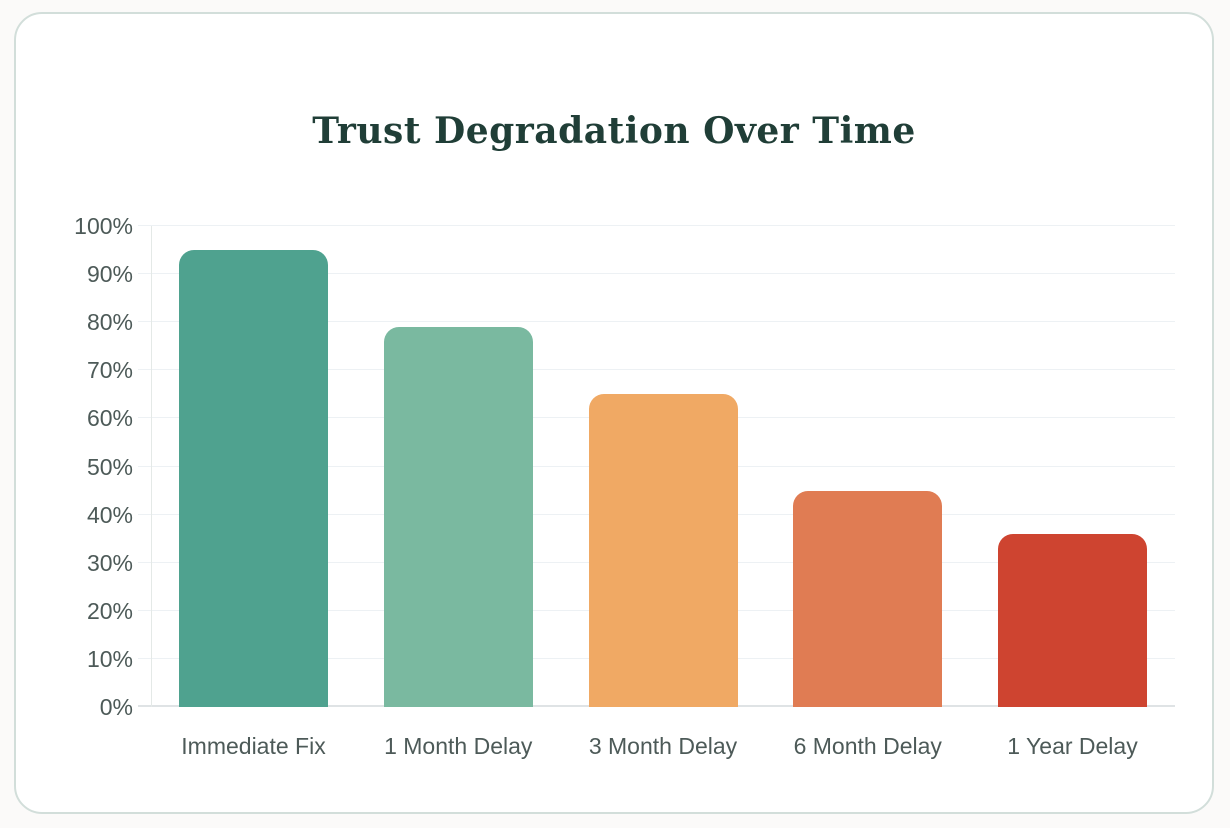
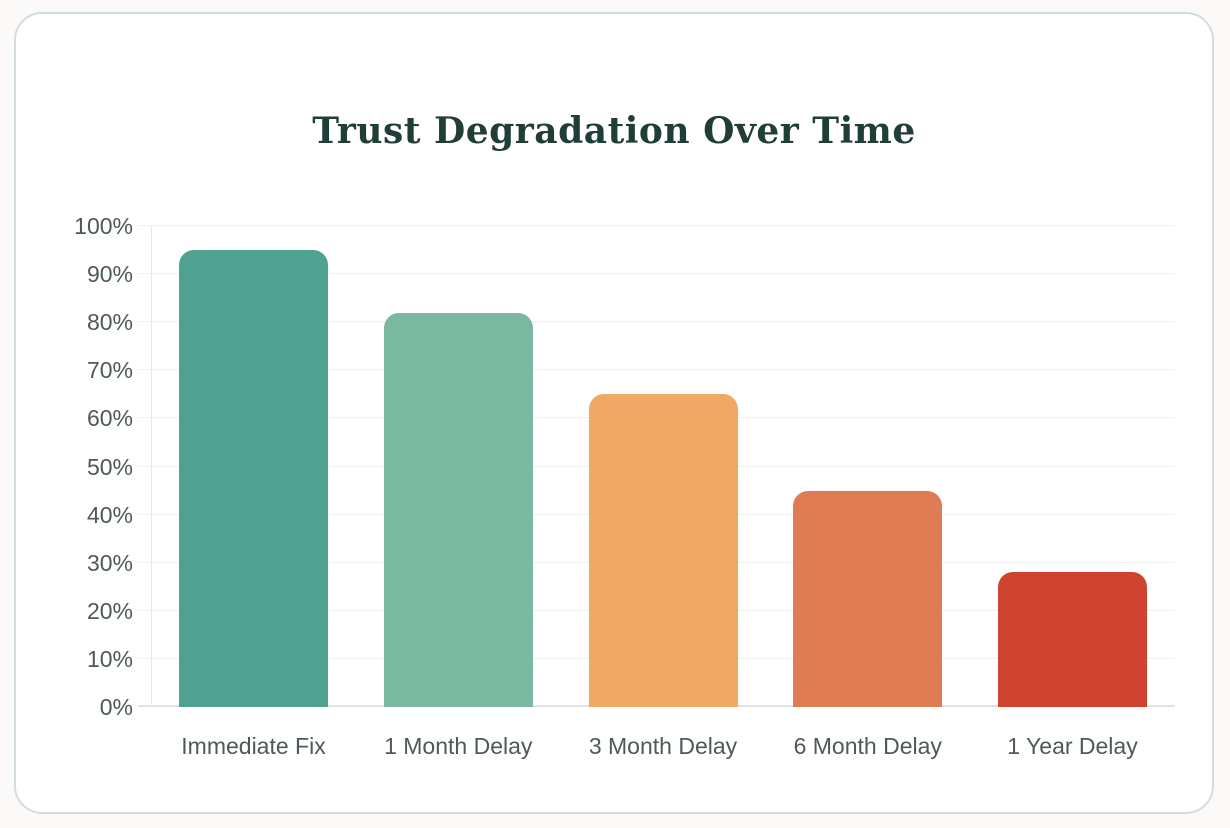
1 Month Delay: 79% -> 82%
1 Year Delay: 36% -> 28%
